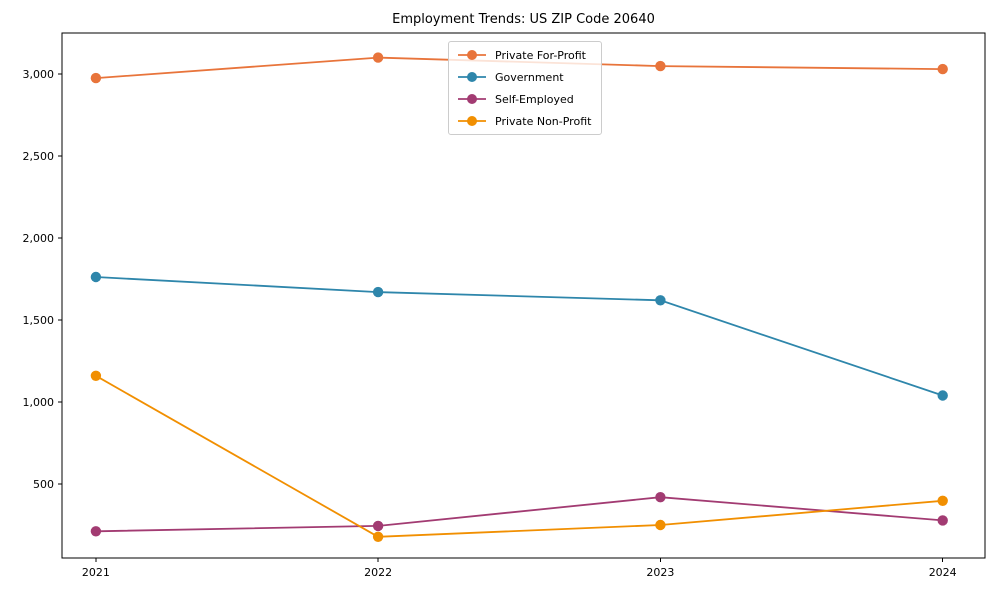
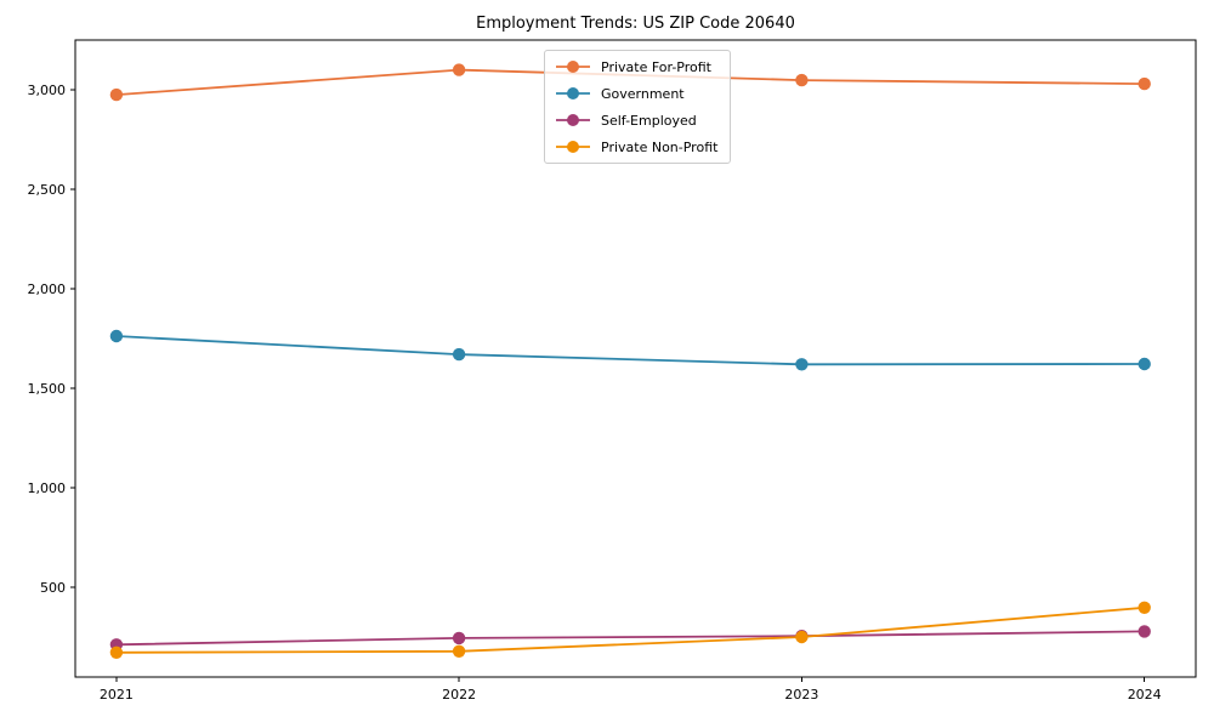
Private Non-Profit/2021: 1160 -> 170
Self-Employed/2023: 420 -> 260
Government/2024: 1040 -> 1620
